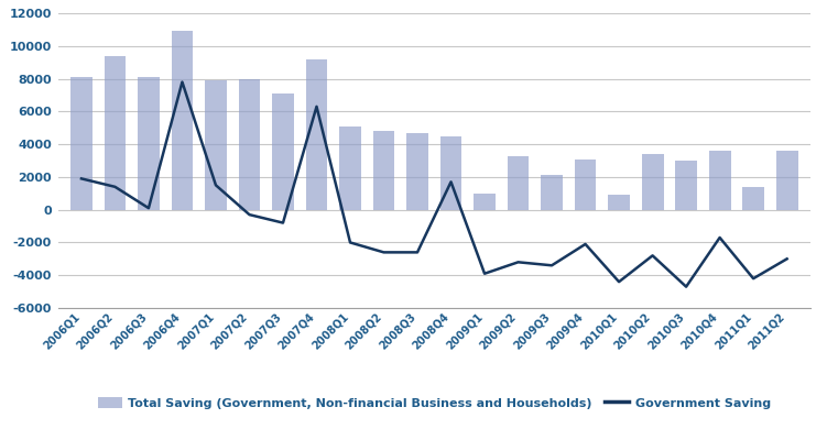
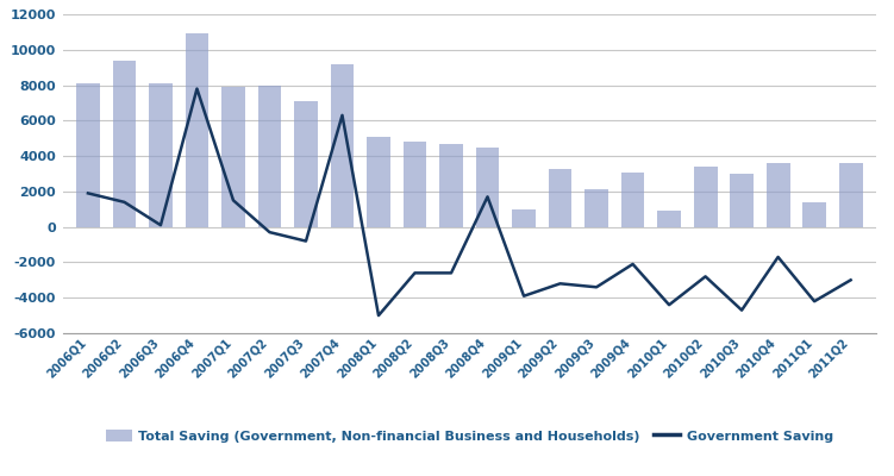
Government Saving/2008Q1: -2000 -> -5000
